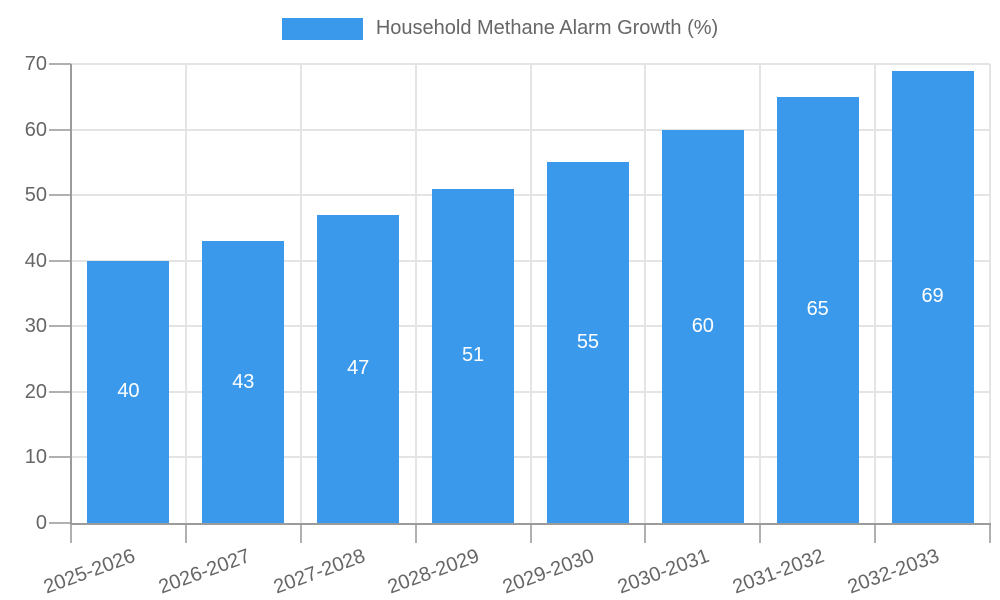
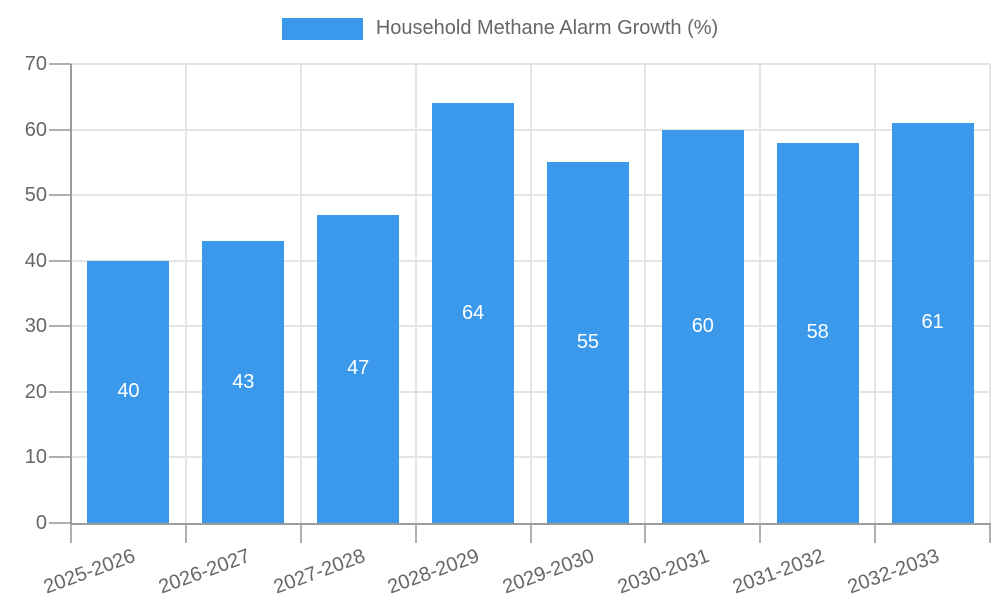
2028-2029: 51 -> 64
2031-2032: 65 -> 58
2032-2033: 69 -> 61
